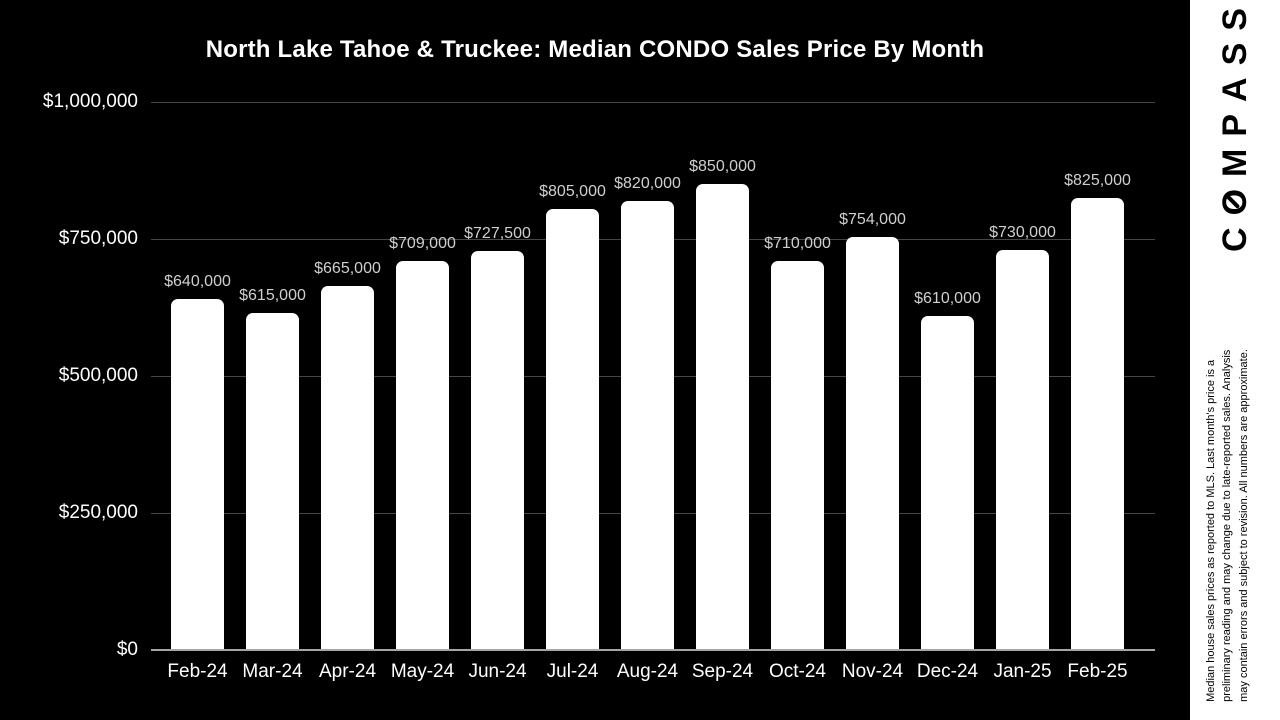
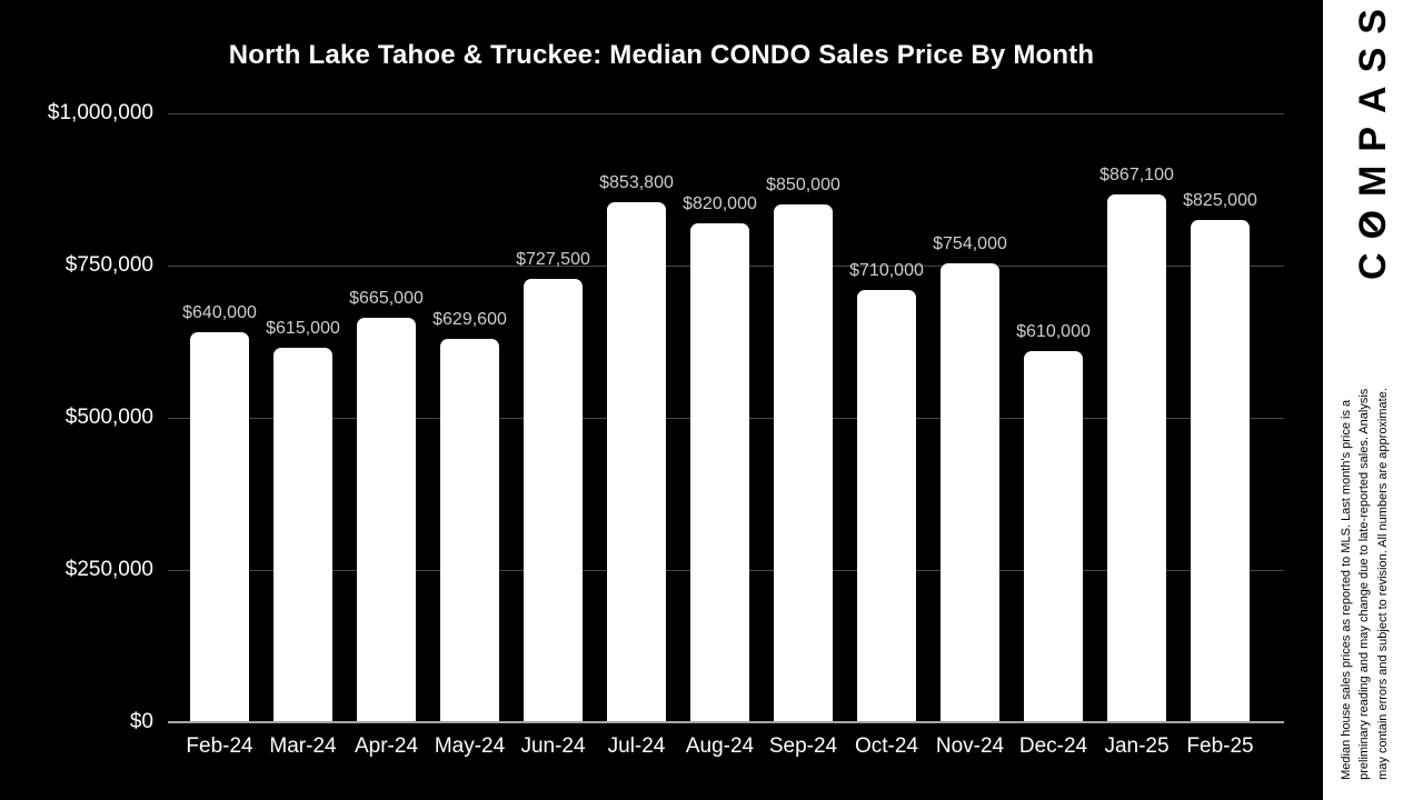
May-24: $709,000 -> $629,600
Jul-24: $805,000 -> $853,800
Jan-25: $730,000 -> $867,100
